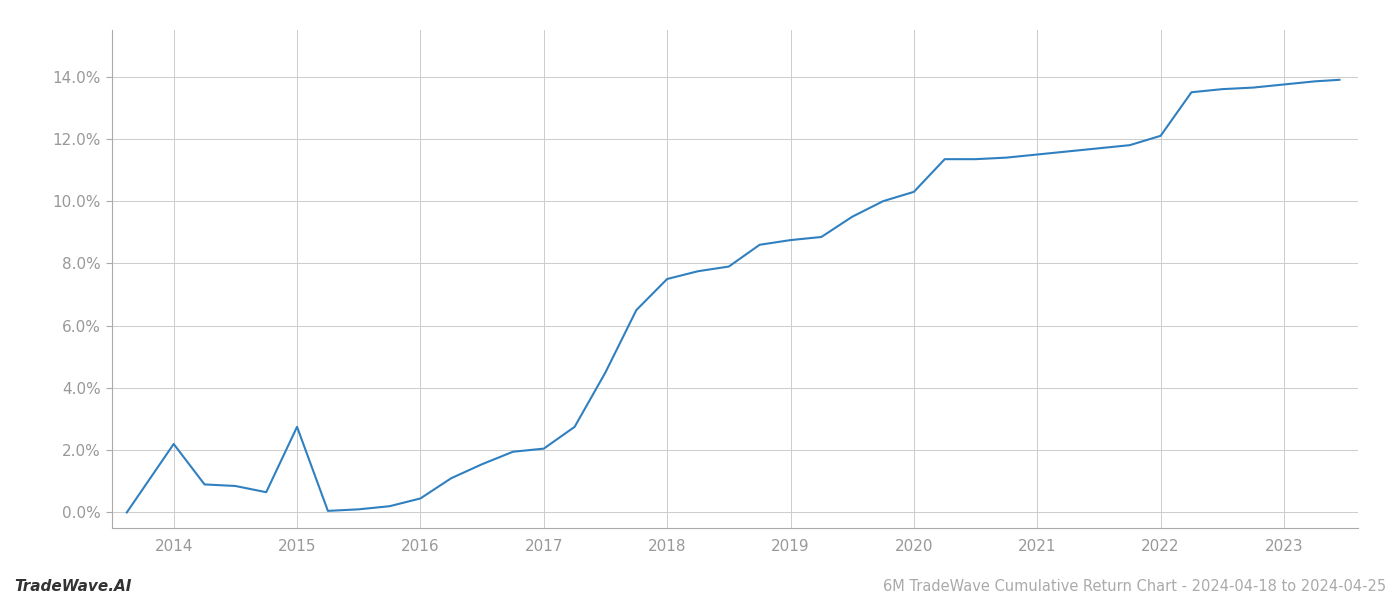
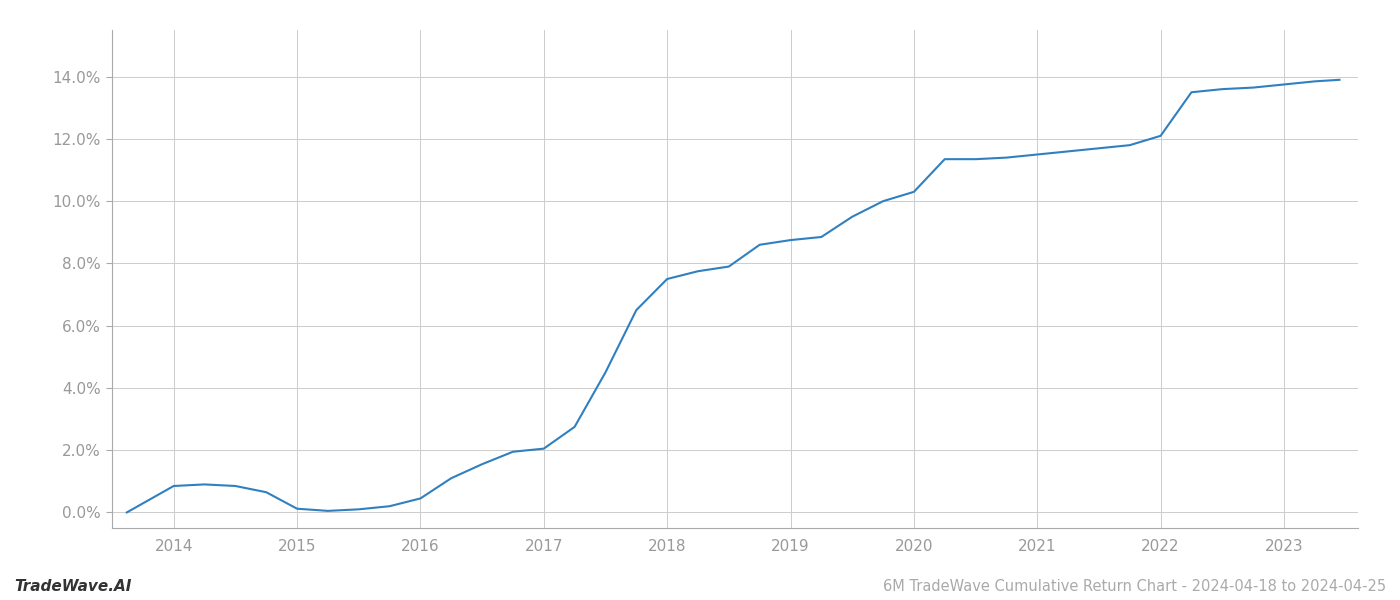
2014: 2.20% -> 0.85%
2015: 2.75% -> 0.12%
